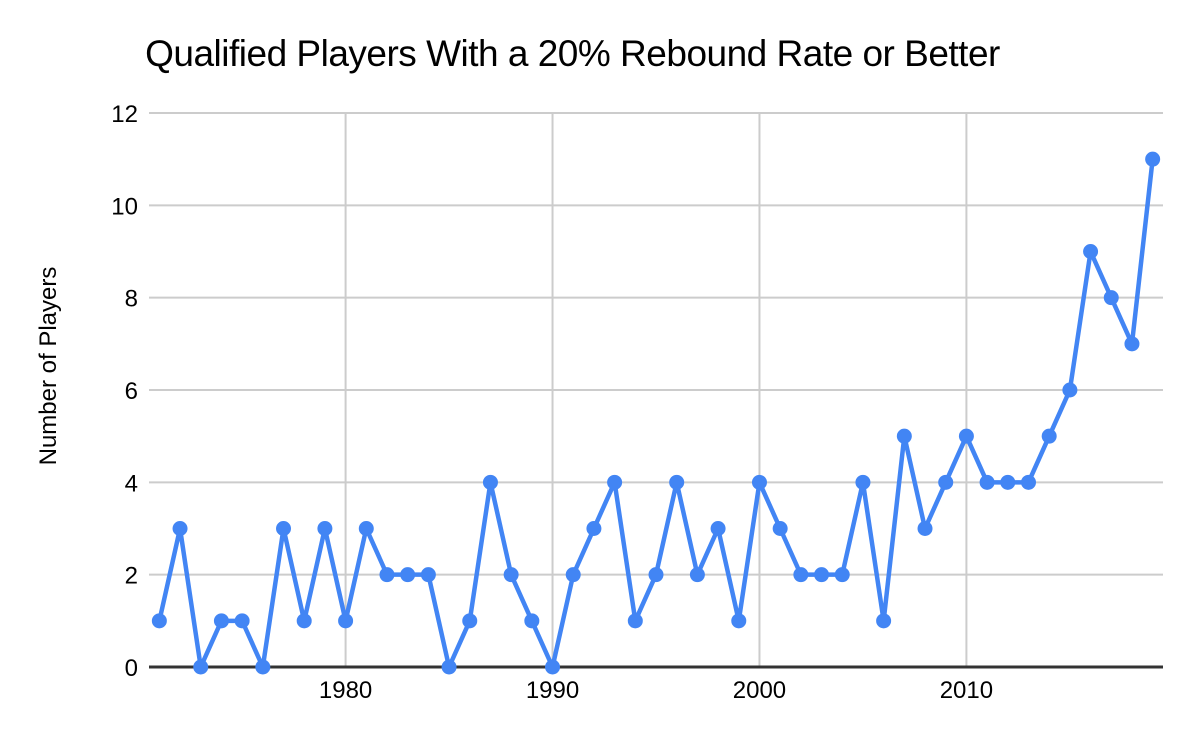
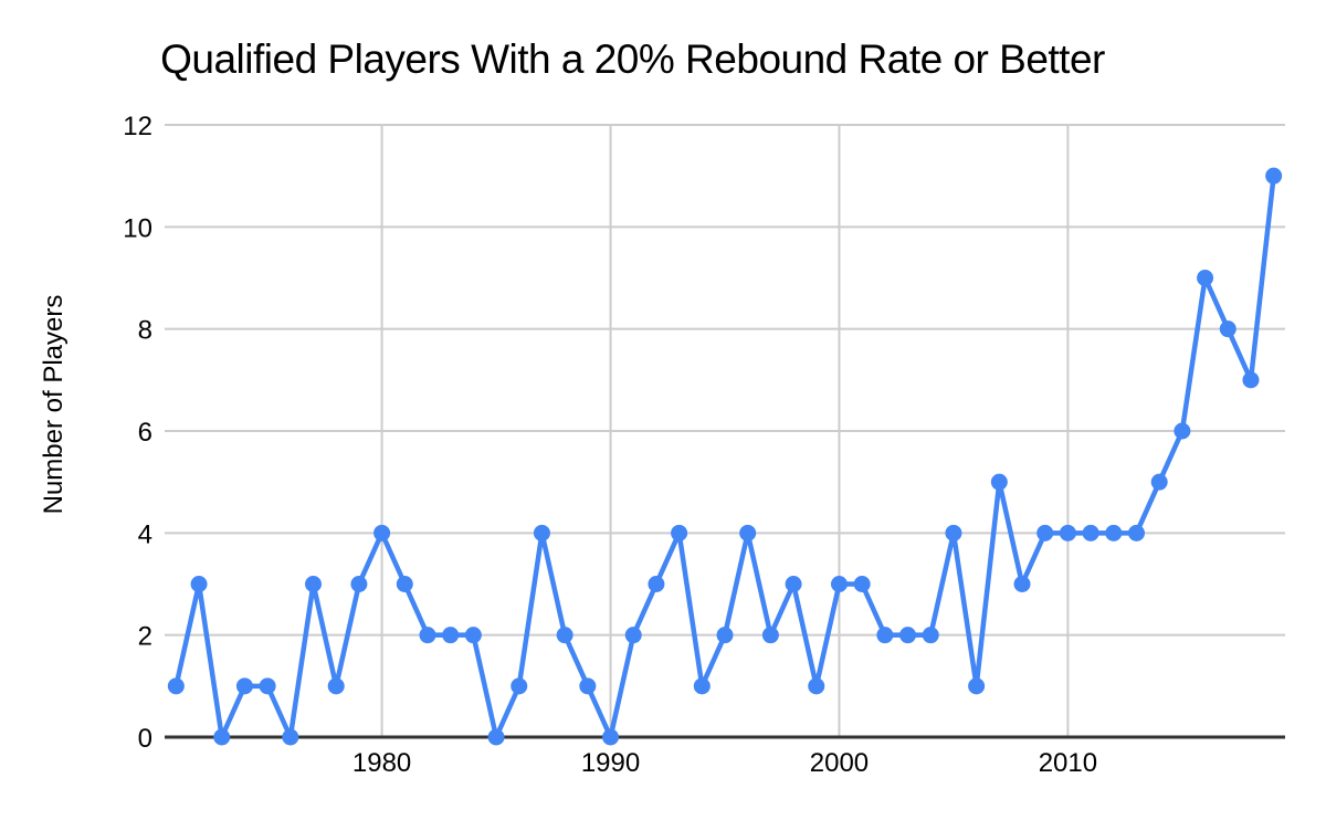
1980: 1 -> 4
2000: 4 -> 3
2010: 5 -> 4
